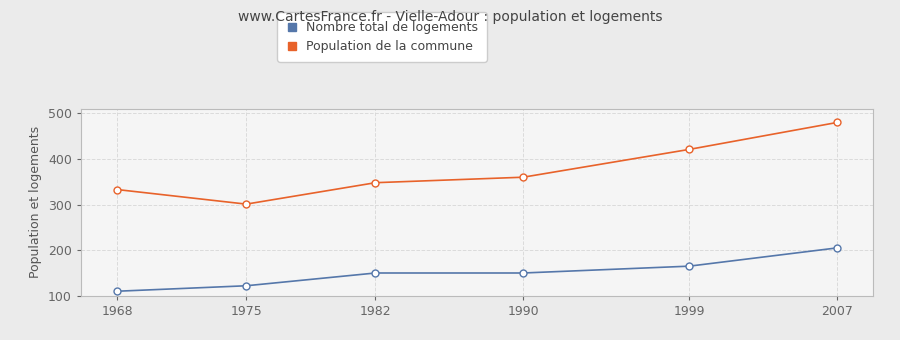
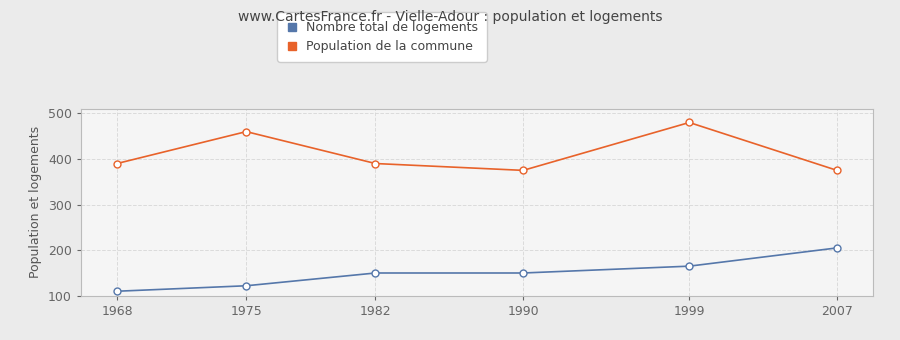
Population de la commune/1968: 333 -> 390
Population de la commune/1975: 301 -> 460
Population de la commune/1982: 348 -> 390
Population de la commune/1990: 360 -> 375
Population de la commune/1999: 421 -> 480
Population de la commune/2007: 480 -> 375
